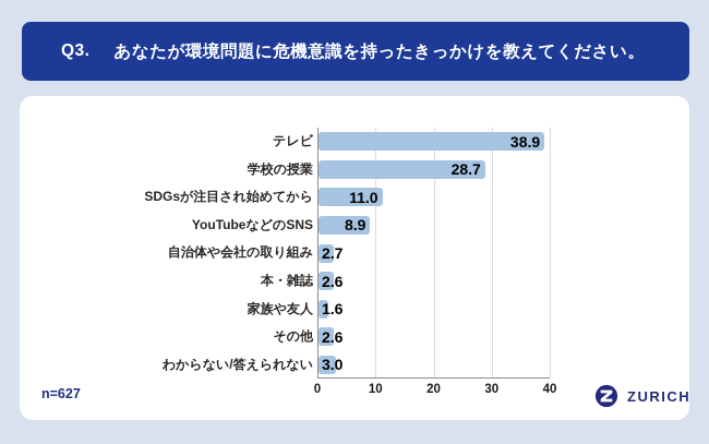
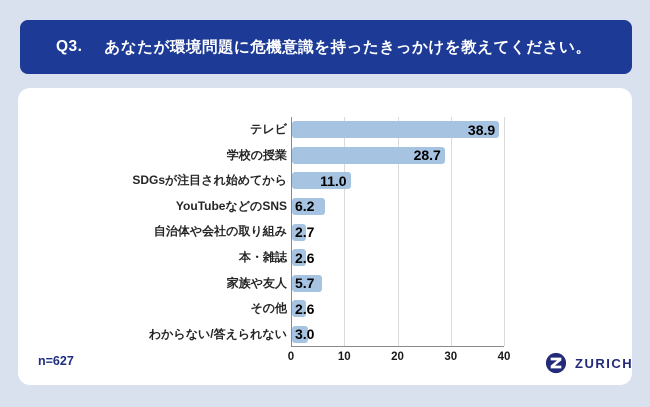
YouTubeなどのSNS: 8.9 -> 6.2
家族や友人: 1.6 -> 5.7
